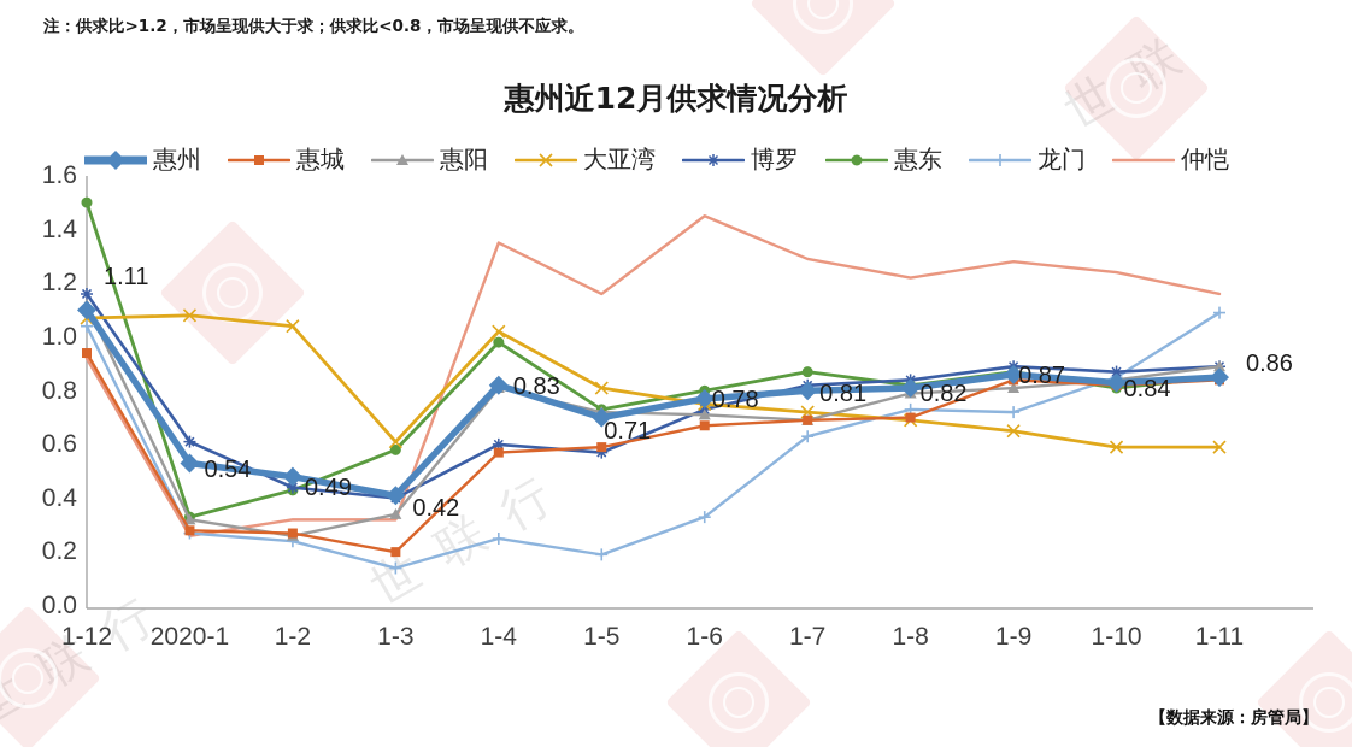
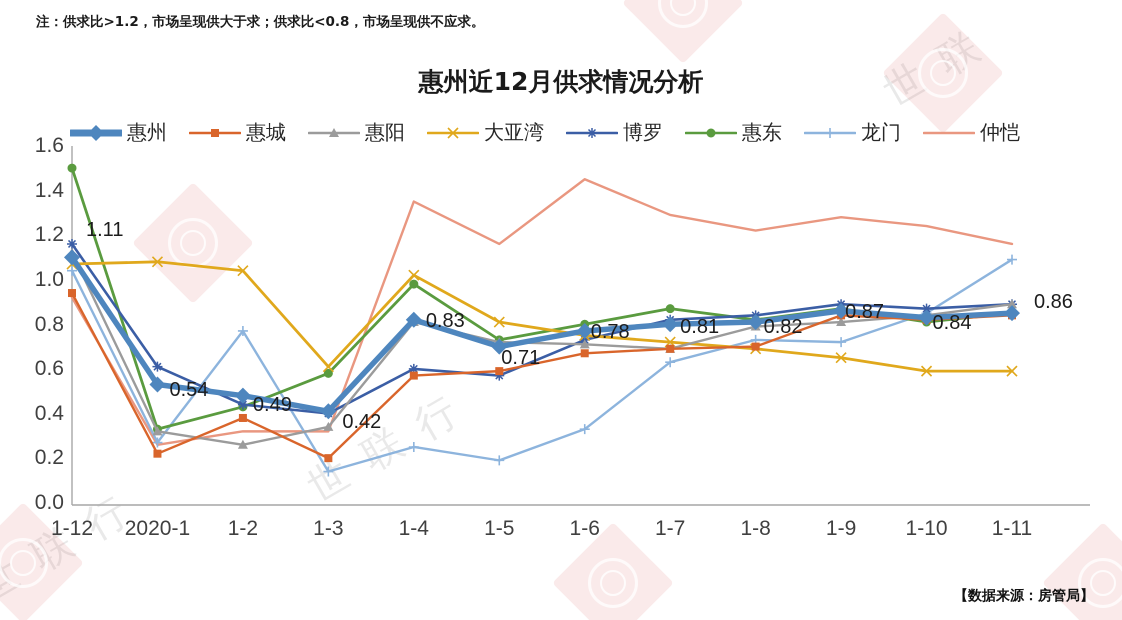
惠城/2020-1: 0.29 -> 0.23
惠城/1-2: 0.28 -> 0.39
龙门/1-2: 0.25 -> 0.78
